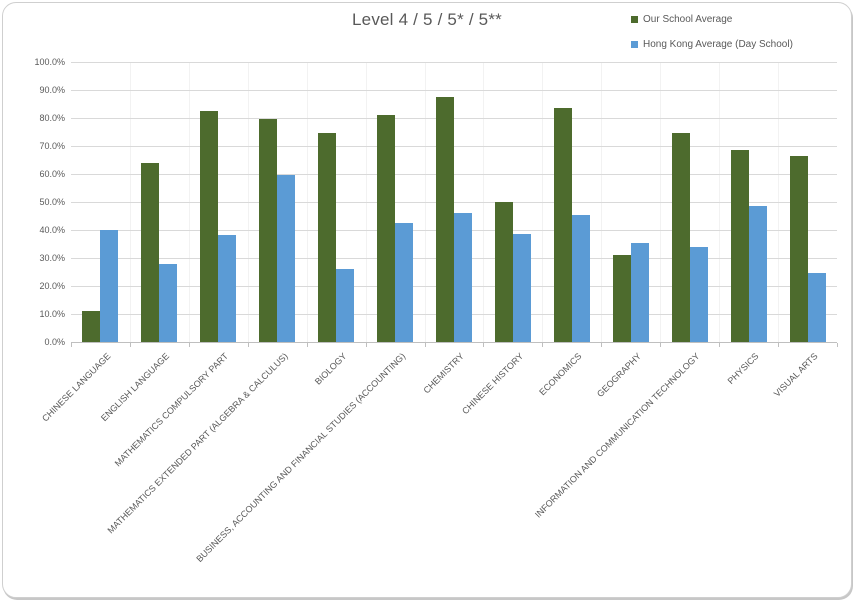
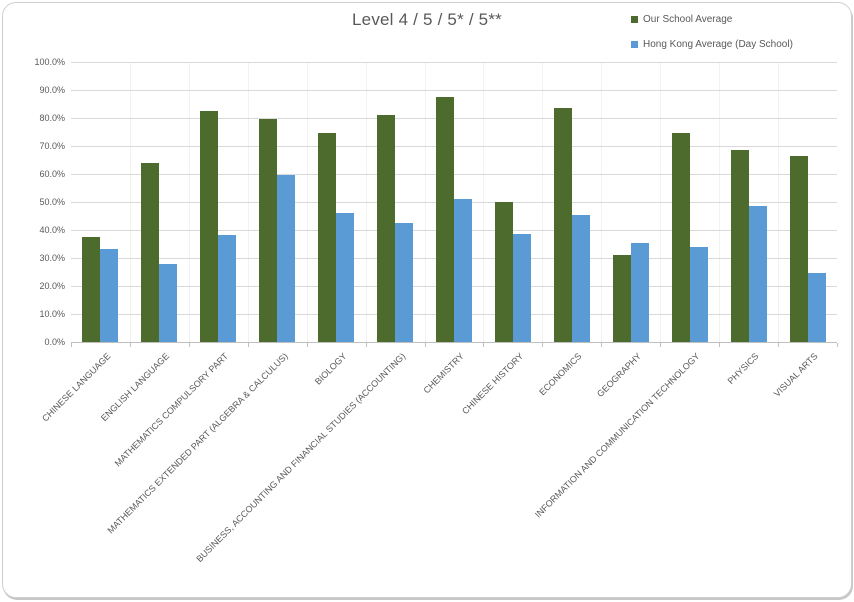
Our School Average/CHINESE LANGUAGE: 11% -> 37%
Hong Kong Average (Day School)/CHINESE LANGUAGE: 40% -> 33%
Hong Kong Average (Day School)/BIOLOGY: 26% -> 46%
Hong Kong Average (Day School)/CHEMISTRY: 46% -> 51%
